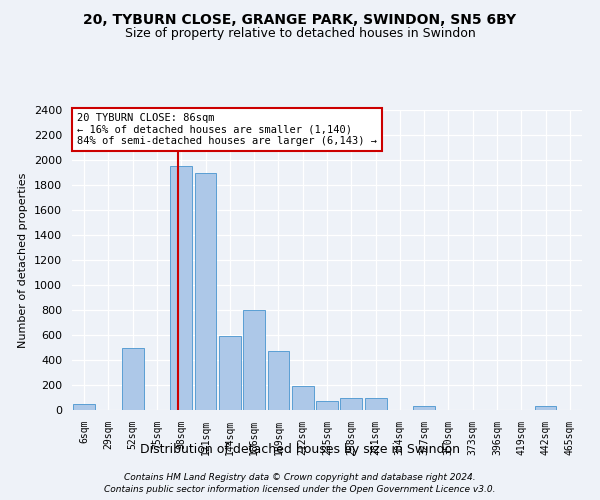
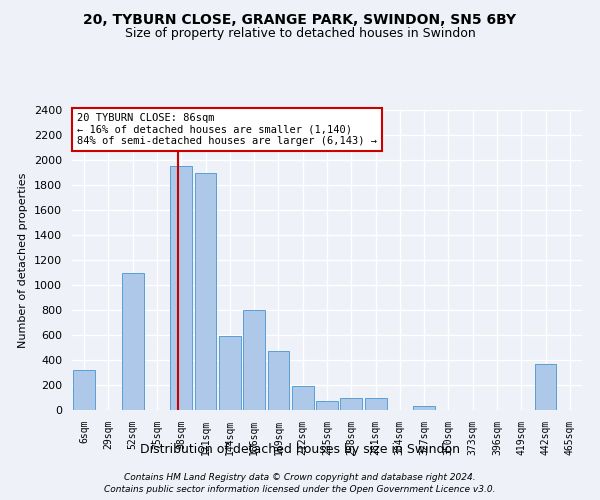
6sqm: 50 -> 320
52sqm: 500 -> 1100
442sqm: 30 -> 370
